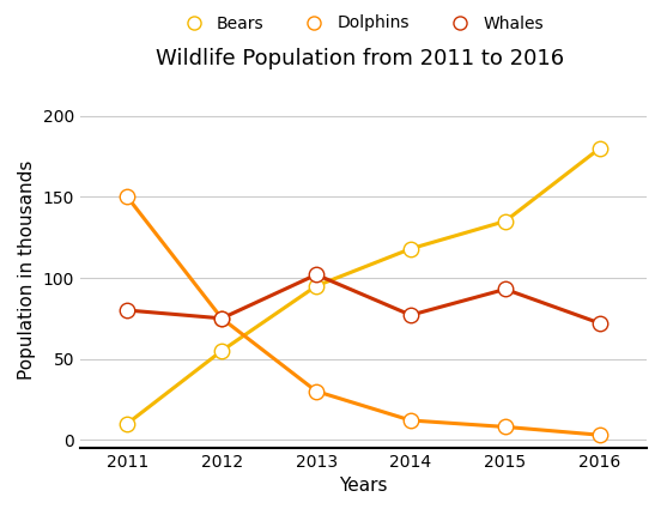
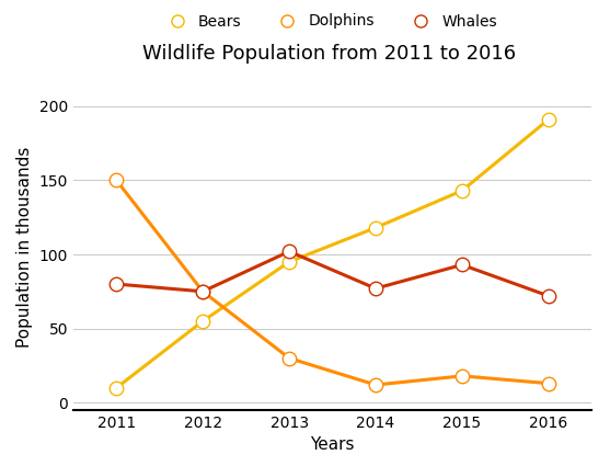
Bears/2015: 135 -> 143
Dolphins/2015: 8 -> 18
Bears/2016: 180 -> 191
Dolphins/2016: 3 -> 13
